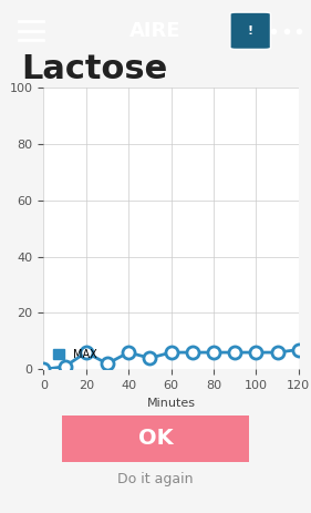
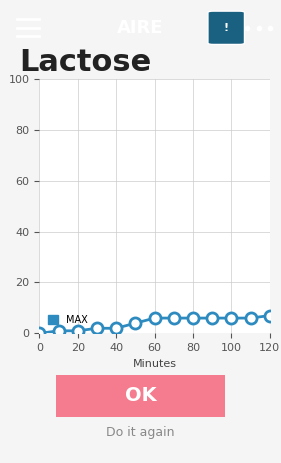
20: 6 -> 1
40: 6 -> 2
